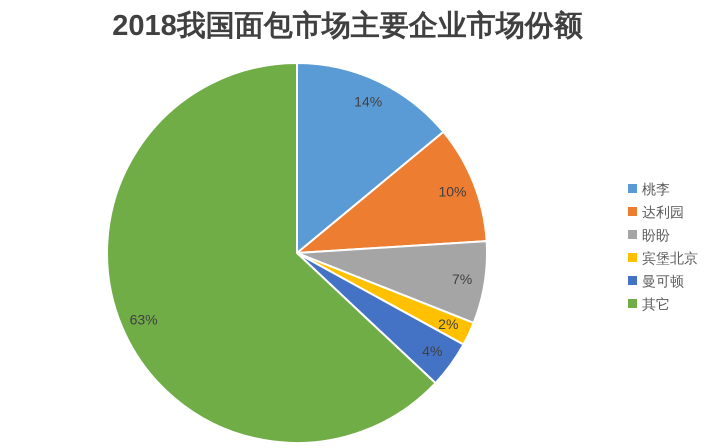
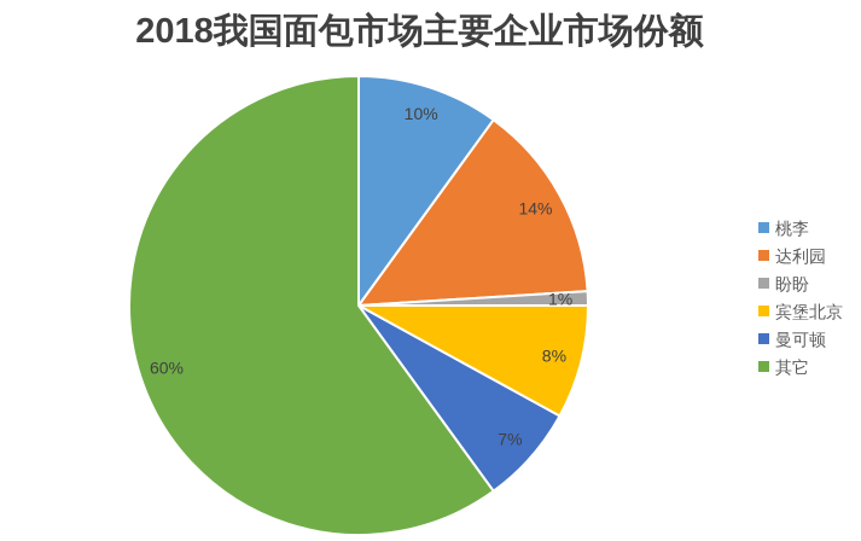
桃李: 14% -> 10%
达利园: 10% -> 14%
盼盼: 7% -> 1%
宾堡北京: 2% -> 8%
曼可顿: 4% -> 7%
其它: 63% -> 60%
